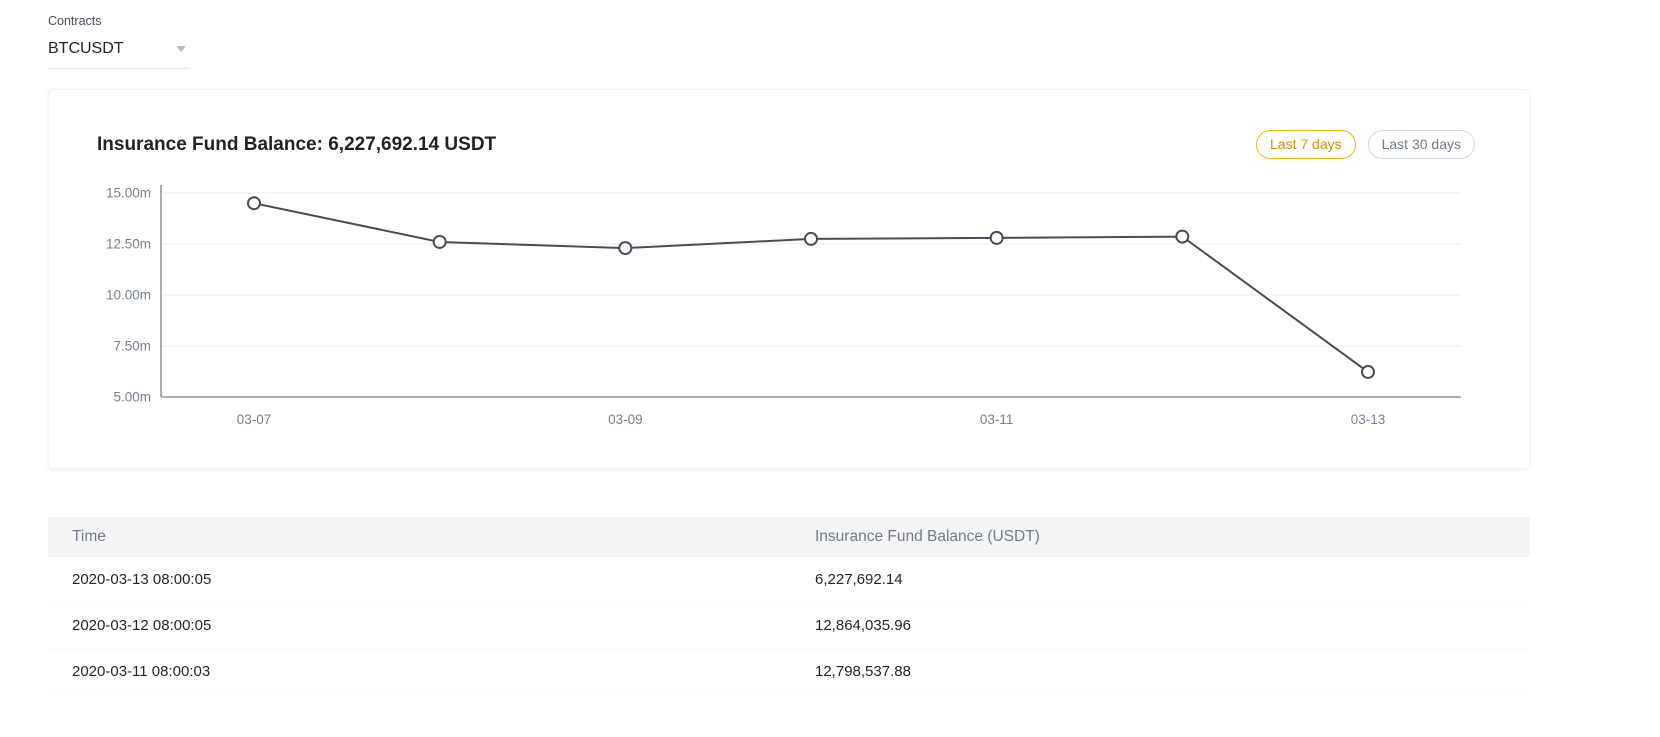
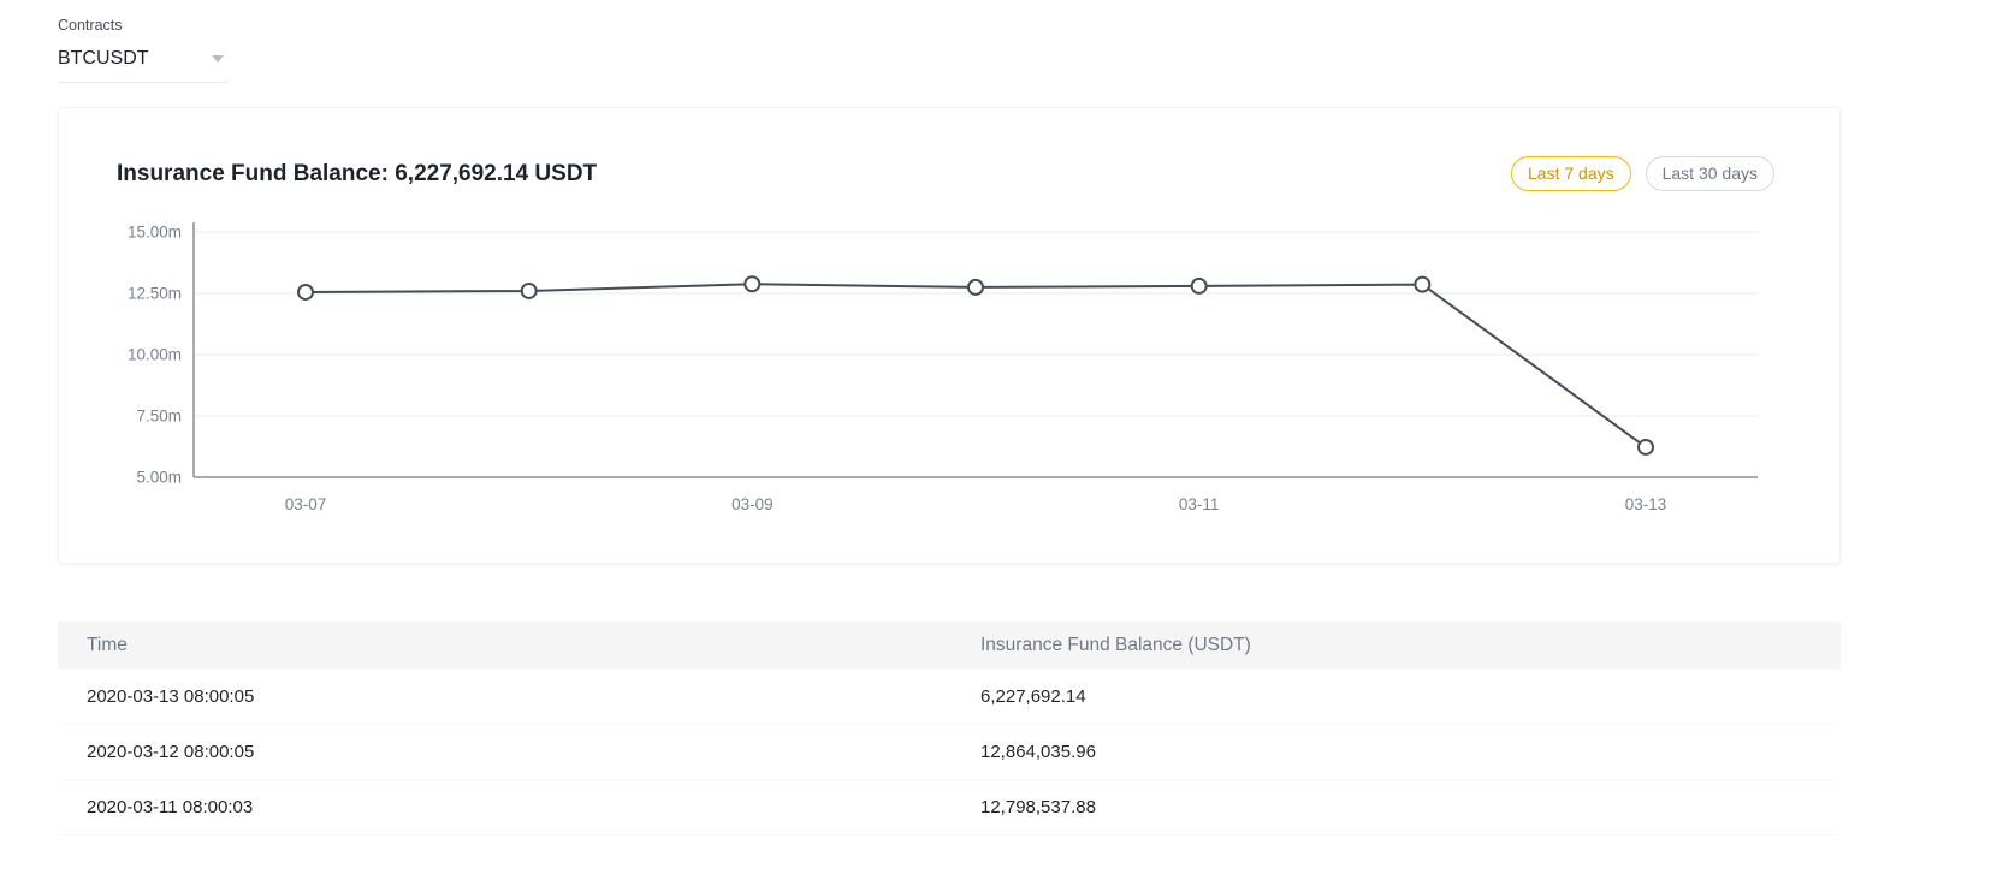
03-07: 14.5m -> 12.6m
03-09: 12.3m -> 12.9m
